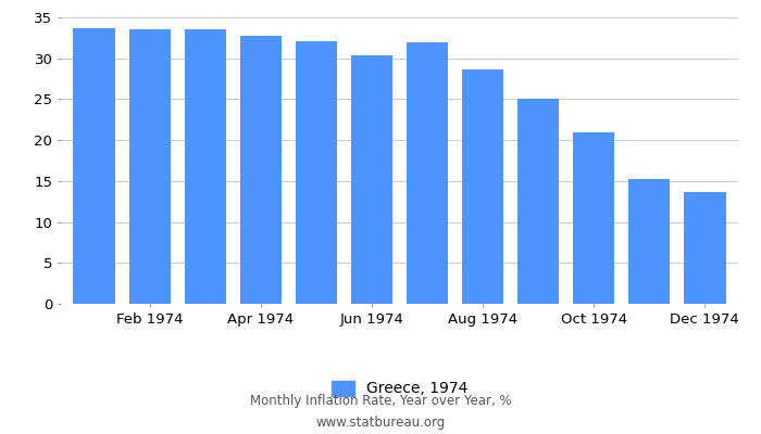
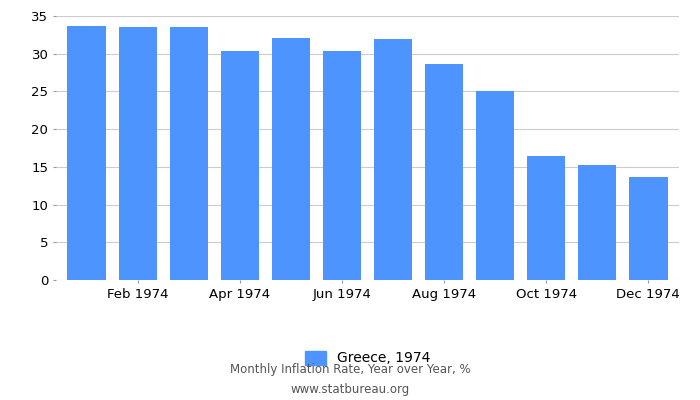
Apr 1974: 32.8 -> 30.4
Oct 1974: 20.9 -> 16.4
